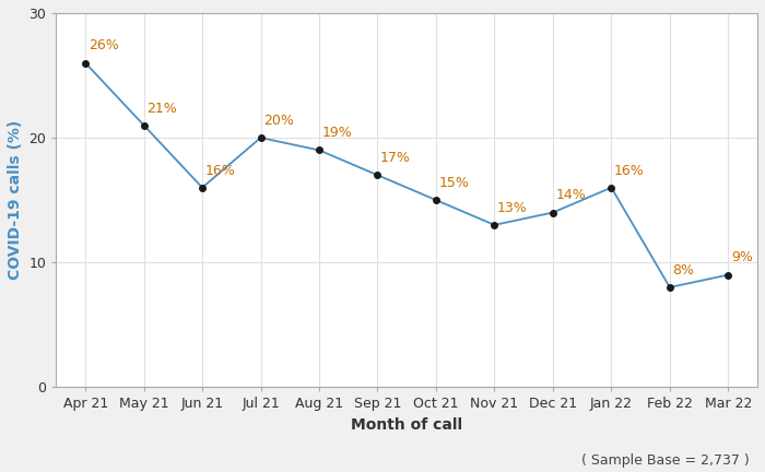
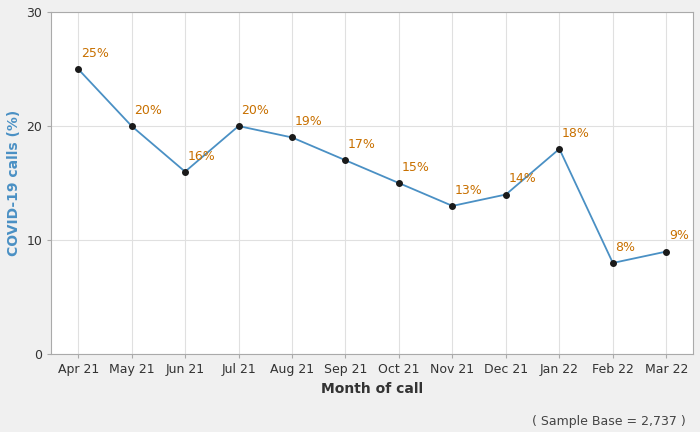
Apr 21: 26% -> 25%
May 21: 21% -> 20%
Jan 22: 16% -> 18%
